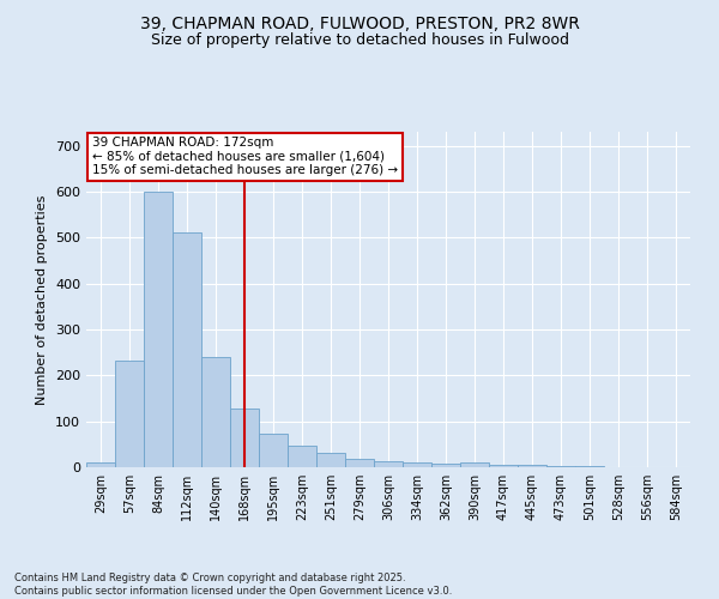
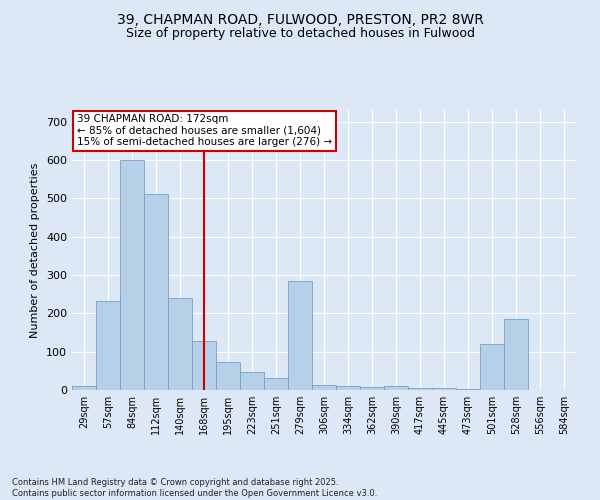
279sqm: 18 -> 285
501sqm: 2 -> 120
528sqm: 1 -> 185
